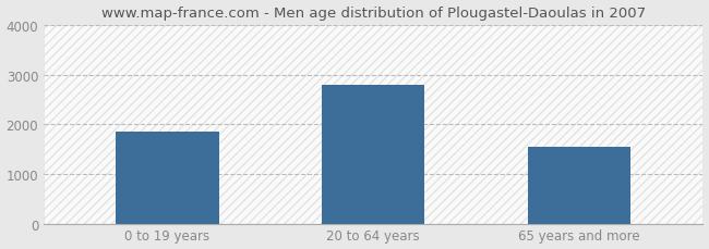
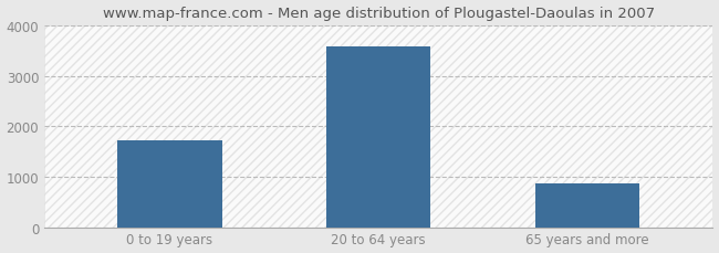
0 to 19 years: 1850 -> 1730
20 to 64 years: 2800 -> 3580
65 years and more: 1550 -> 870
